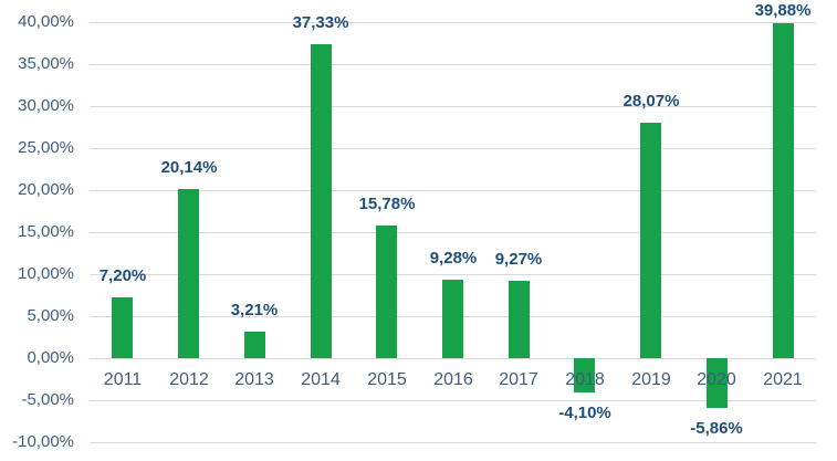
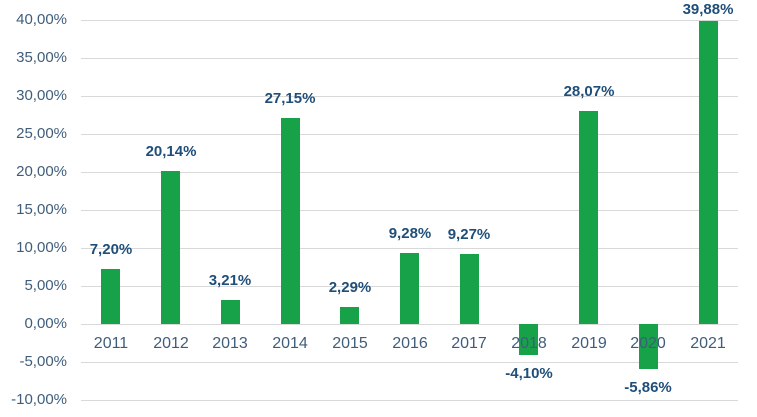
2014: 37,33% -> 27,15%
2015: 15,78% -> 2,29%
